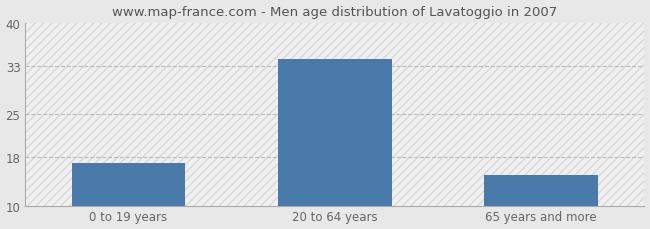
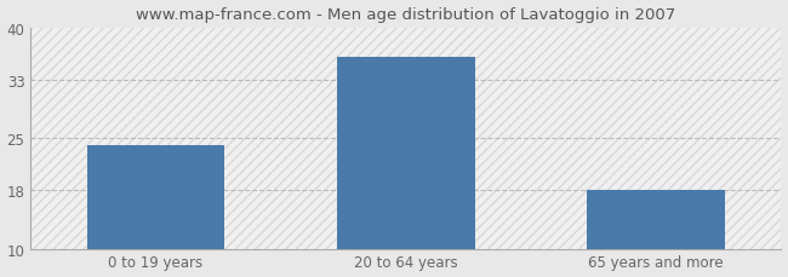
0 to 19 years: 17 -> 24
20 to 64 years: 34 -> 36
65 years and more: 15 -> 18
